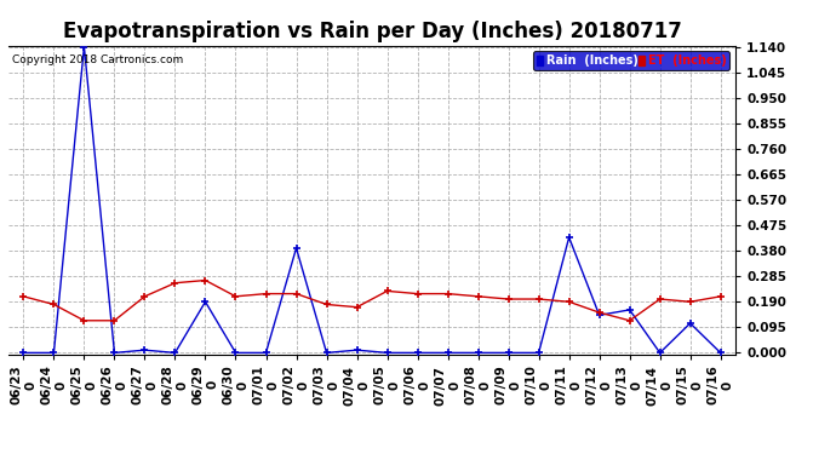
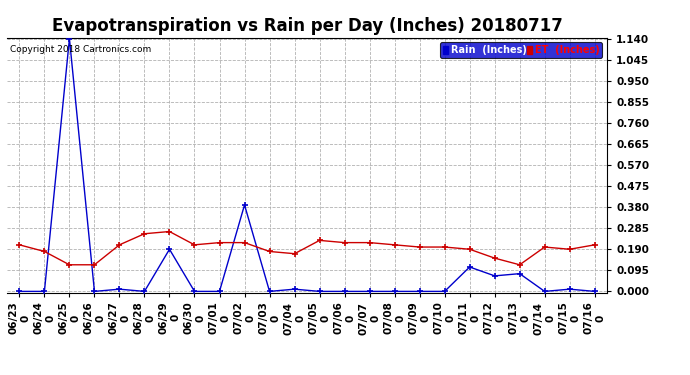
Rain (Inches)/07/11 0: 0.43 -> 0.11
Rain (Inches)/07/12 0: 0.14 -> 0.07
Rain (Inches)/07/13 0: 0.16 -> 0.08
Rain (Inches)/07/15 0: 0.11 -> 0.01
